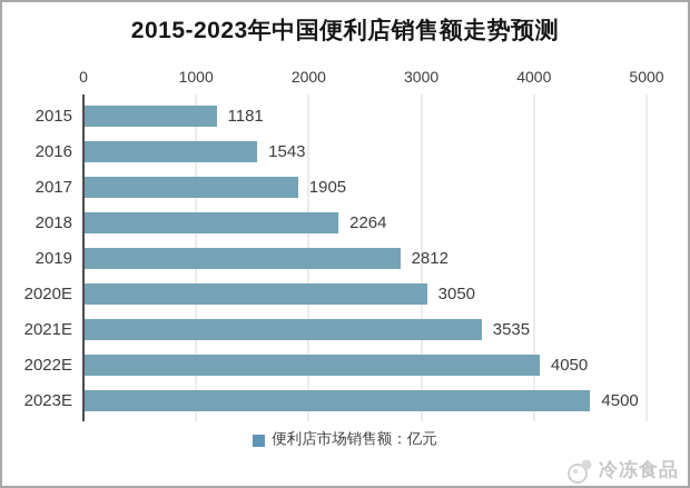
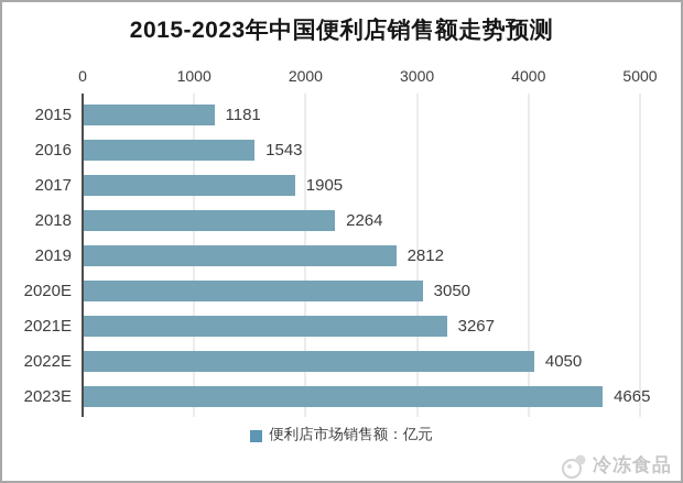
2021E: 3535 -> 3267
2023E: 4500 -> 4665
